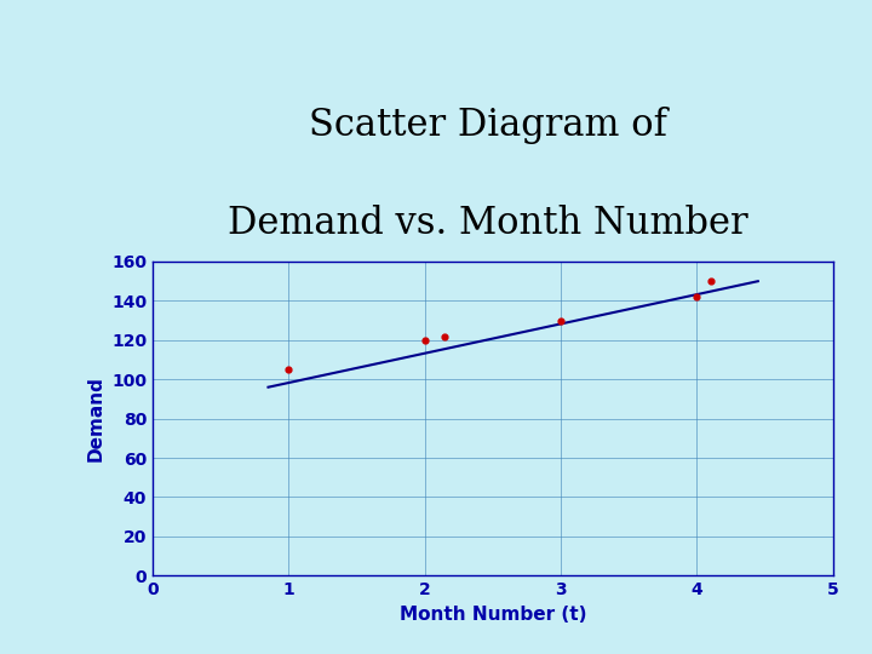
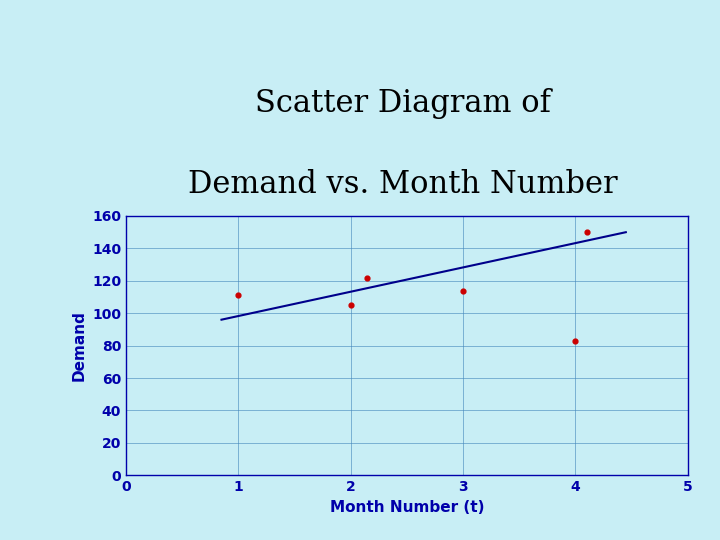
1: 105 -> 111
2: 120 -> 105
3: 130 -> 114
4: 142 -> 83
